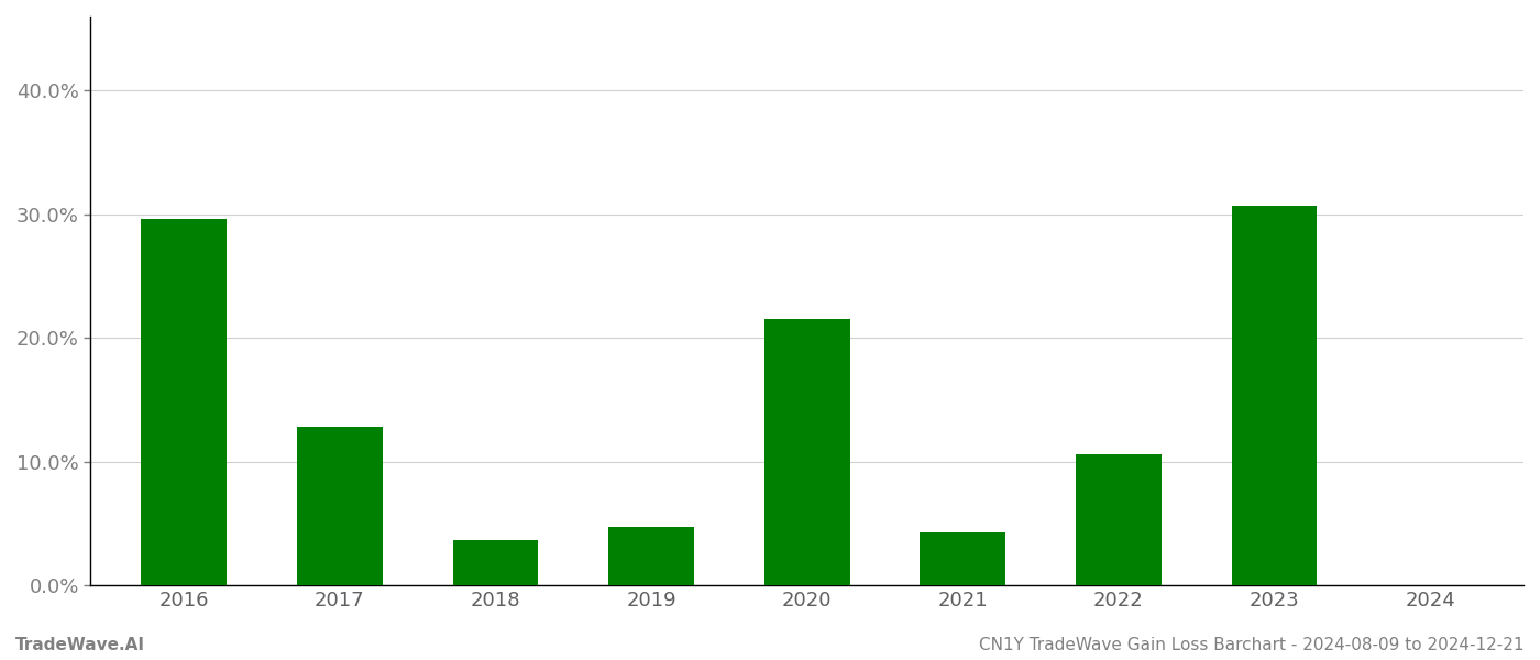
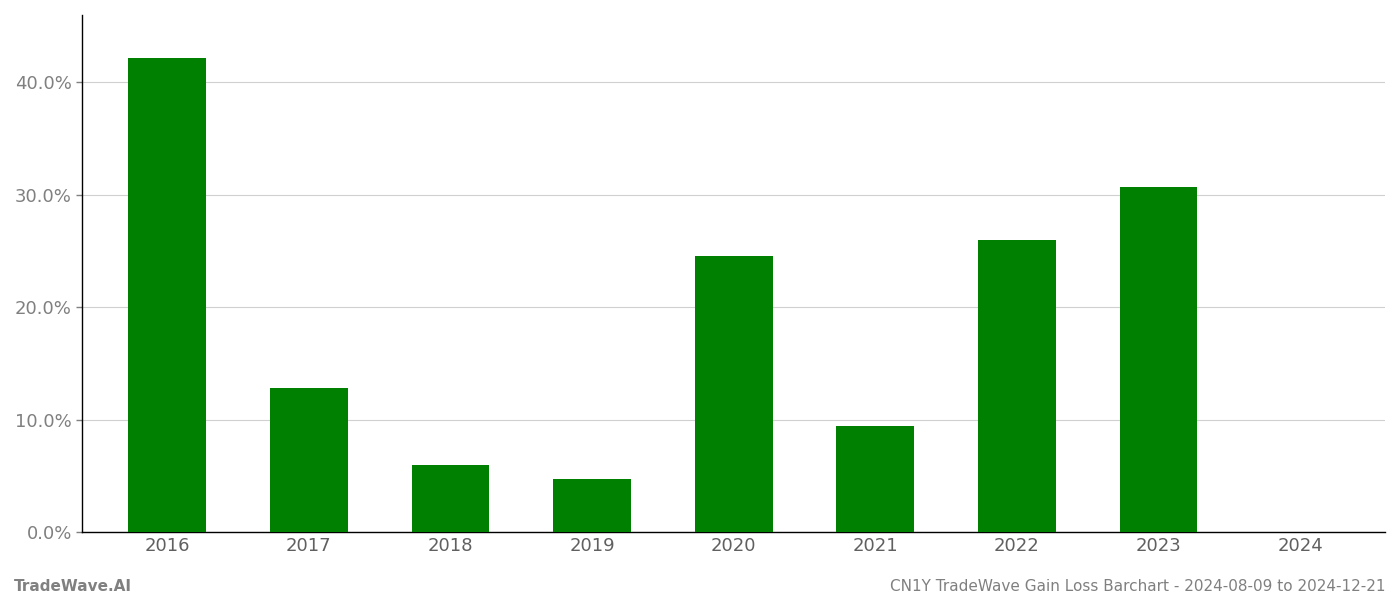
2016: 29.6% -> 42.2%
2018: 3.7% -> 6.0%
2020: 21.5% -> 24.6%
2021: 4.3% -> 9.4%
2022: 10.6% -> 26.0%
